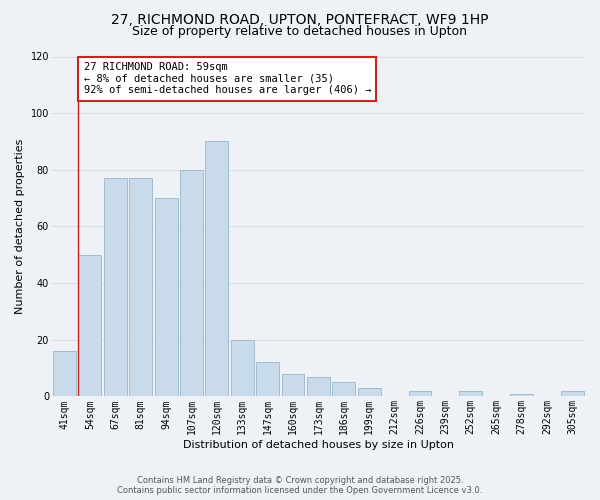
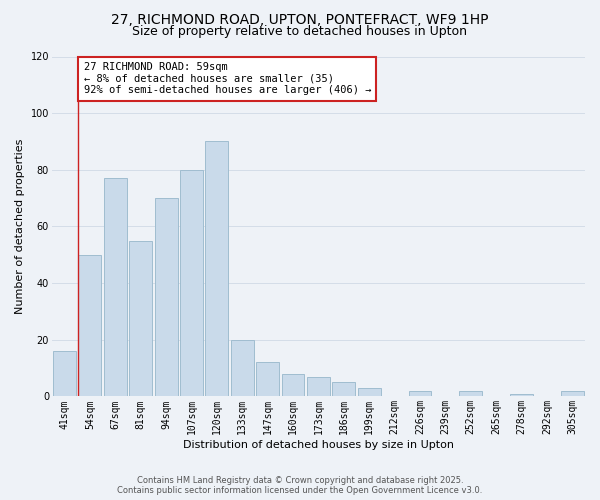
81sqm: 77 -> 55
